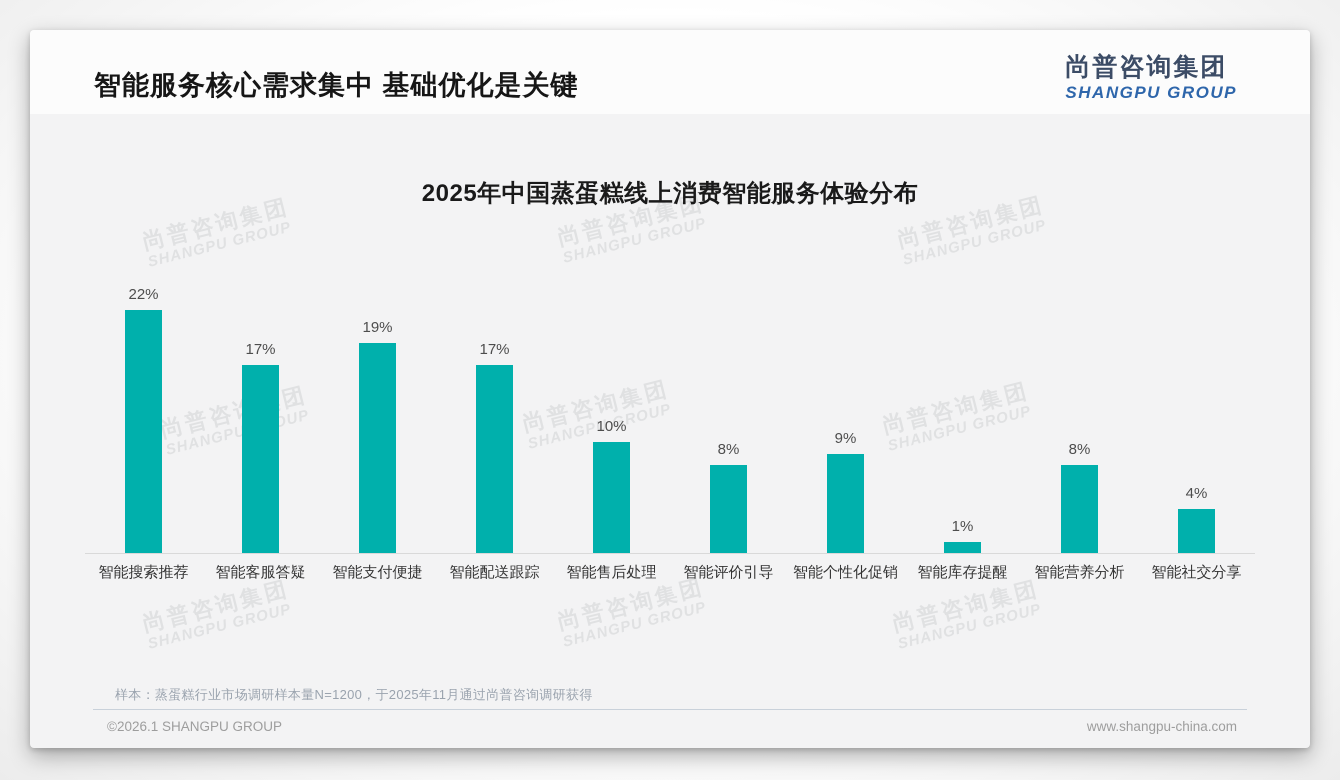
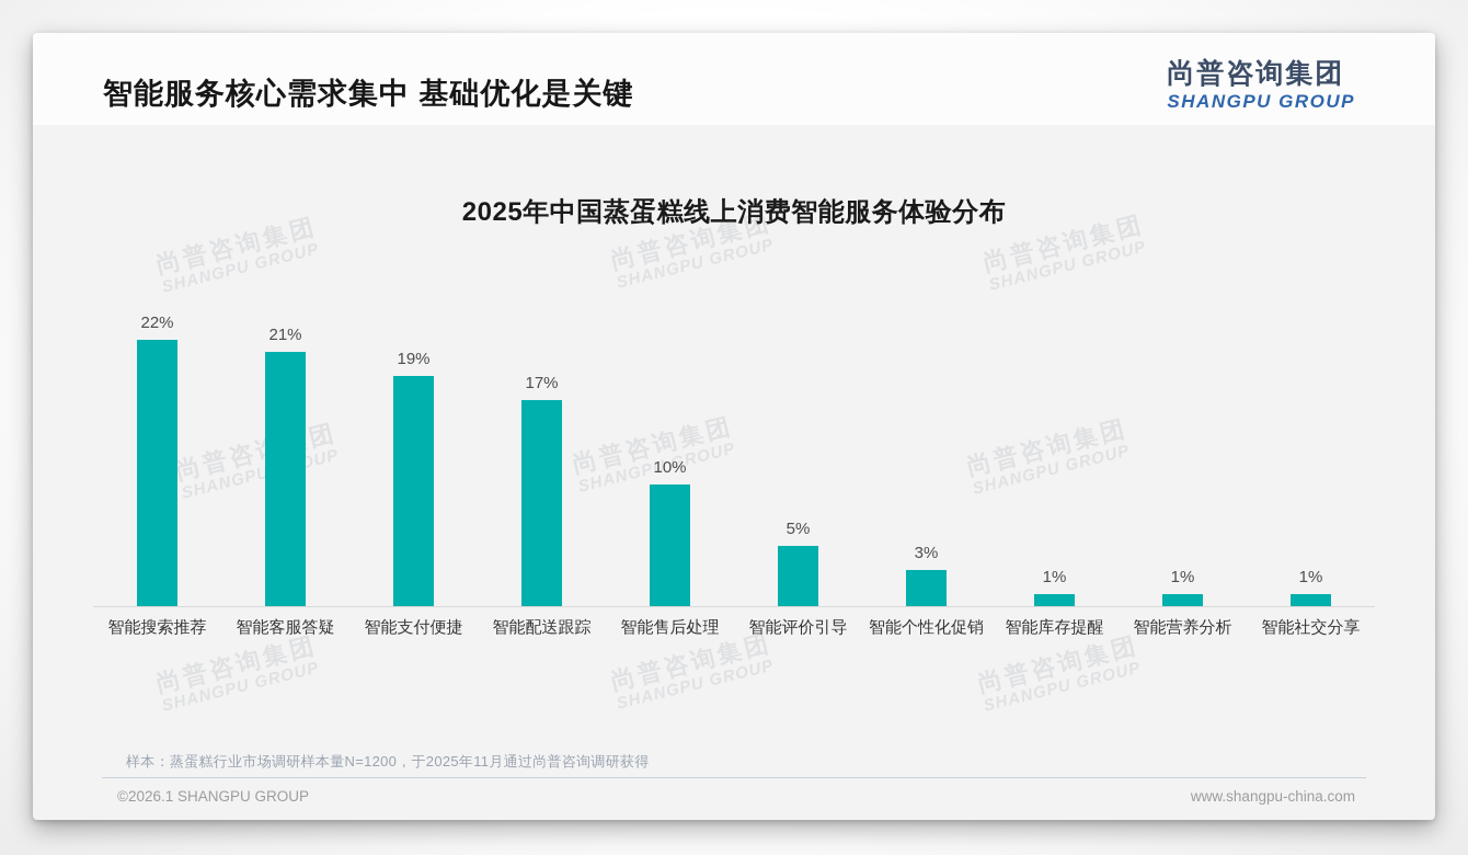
智能客服答疑: 17% -> 21%
智能评价引导: 8% -> 5%
智能个性化促销: 9% -> 3%
智能营养分析: 8% -> 1%
智能社交分享: 4% -> 1%
